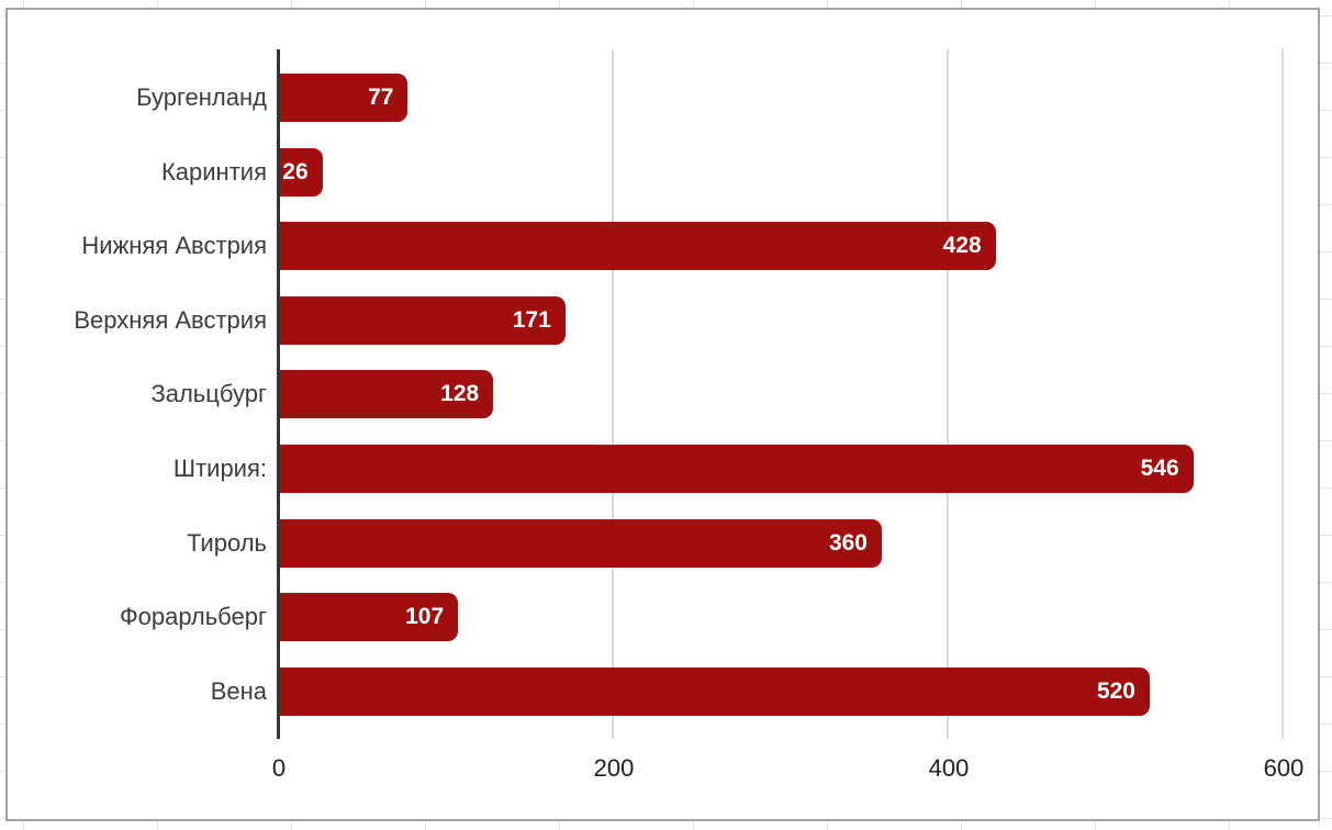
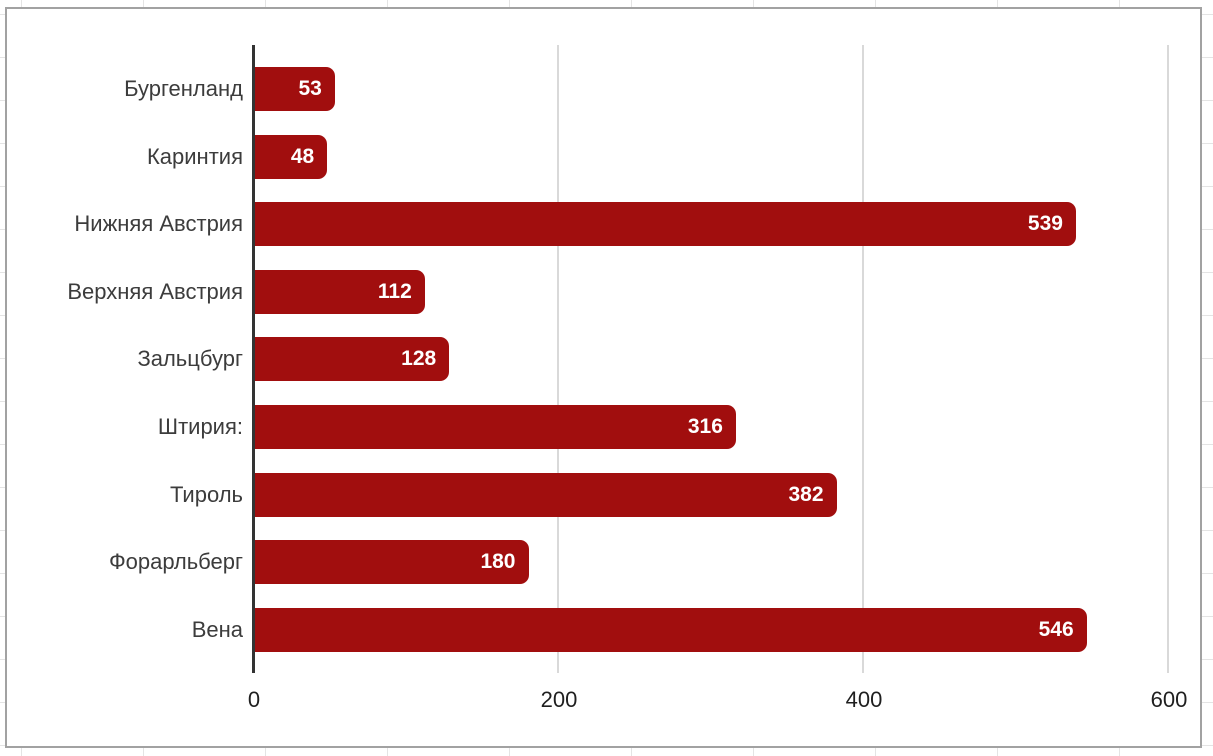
Бургенланд: 77 -> 53
Каринтия: 26 -> 48
Нижняя Австрия: 428 -> 539
Верхняя Австрия: 171 -> 112
Штирия:: 546 -> 316
Тироль: 360 -> 382
Форарльберг: 107 -> 180
Вена: 520 -> 546
